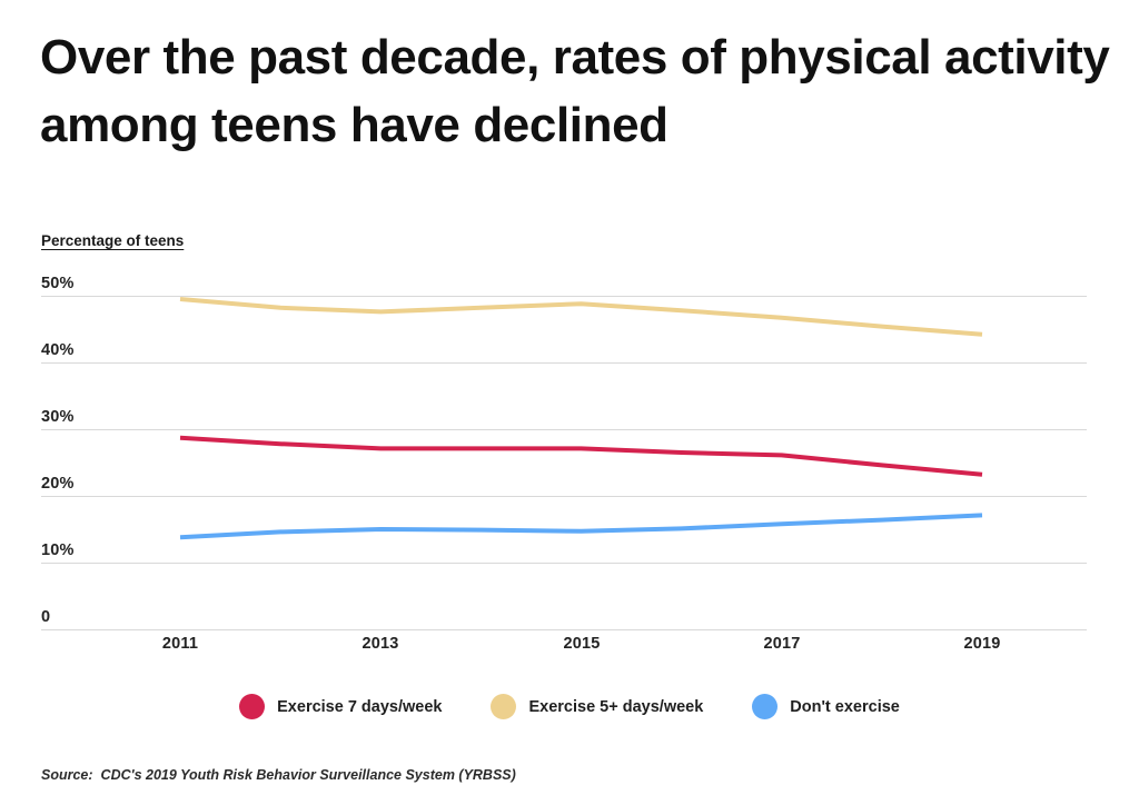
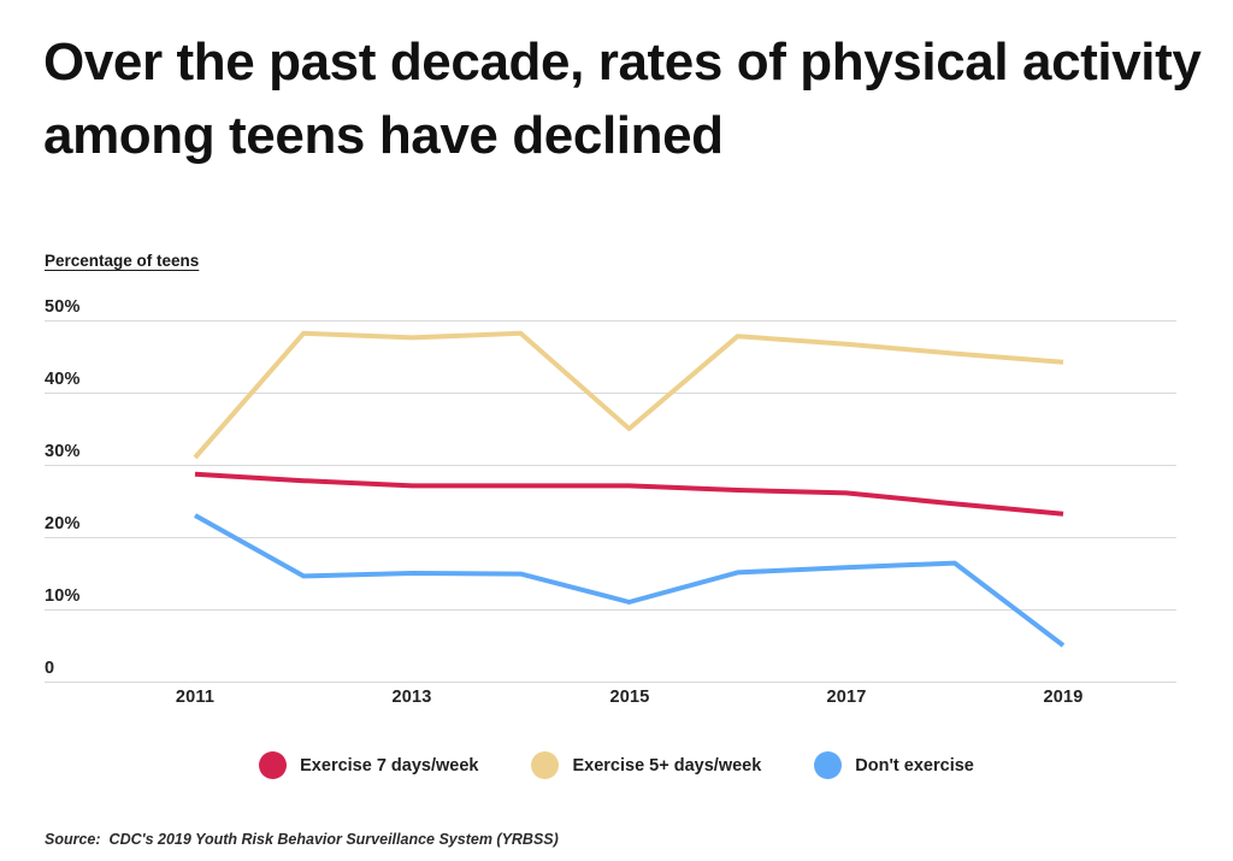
Exercise 5+ days/week/2011: 50% -> 31%
Don't exercise/2011: 14% -> 23%
Exercise 5+ days/week/2015: 49% -> 35%
Don't exercise/2015: 15% -> 11%
Don't exercise/2019: 17% -> 5%
